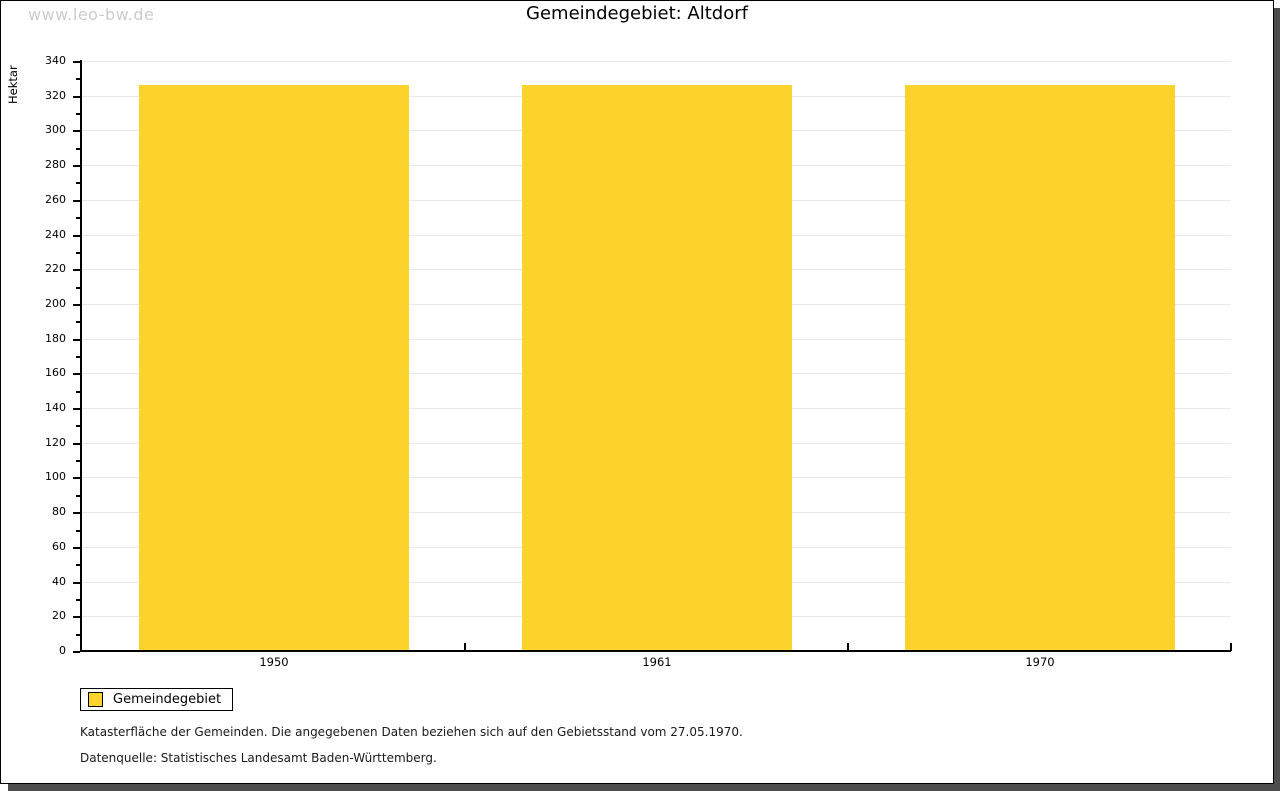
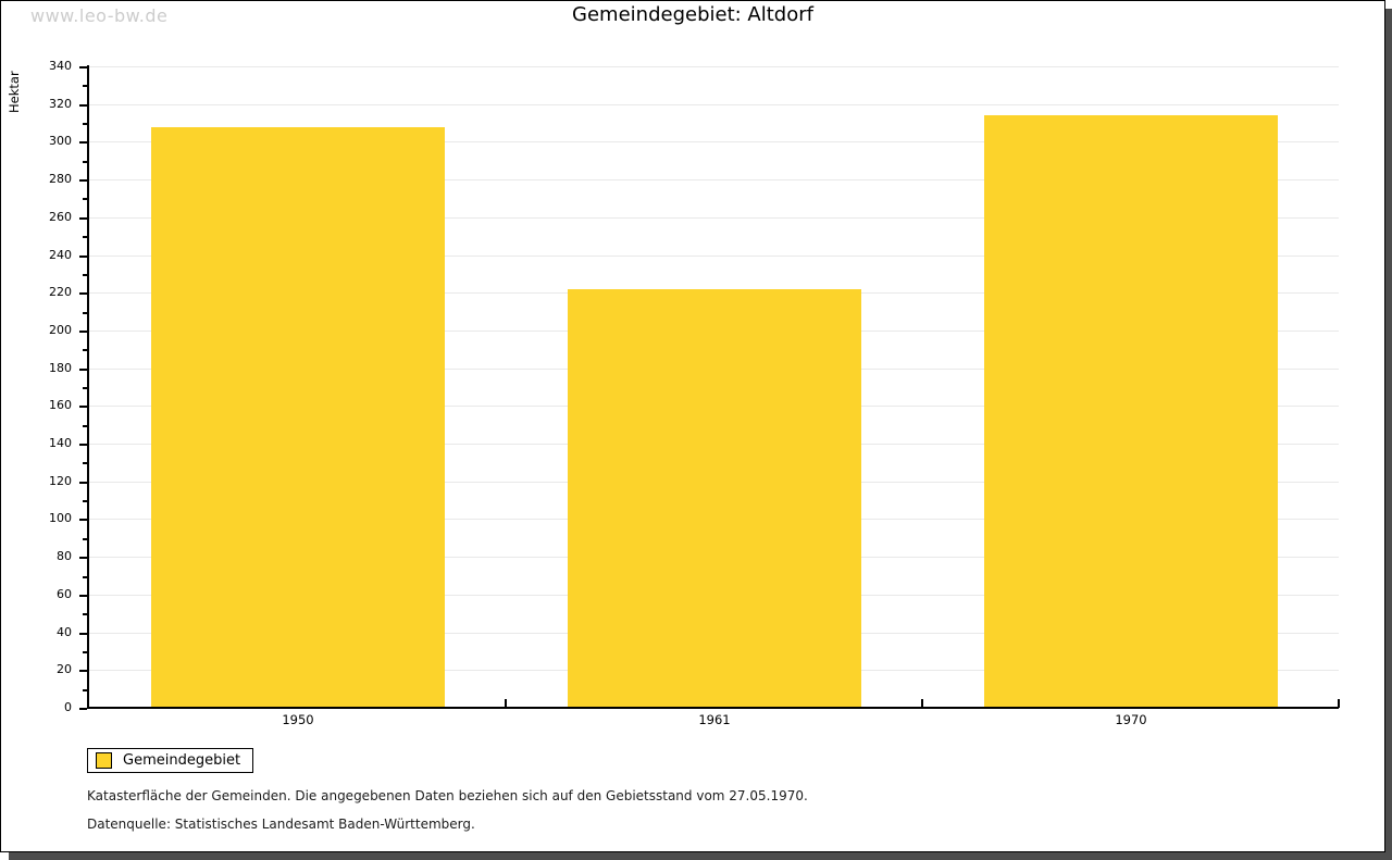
1950: 326 -> 308
1961: 326 -> 222
1970: 326 -> 314
